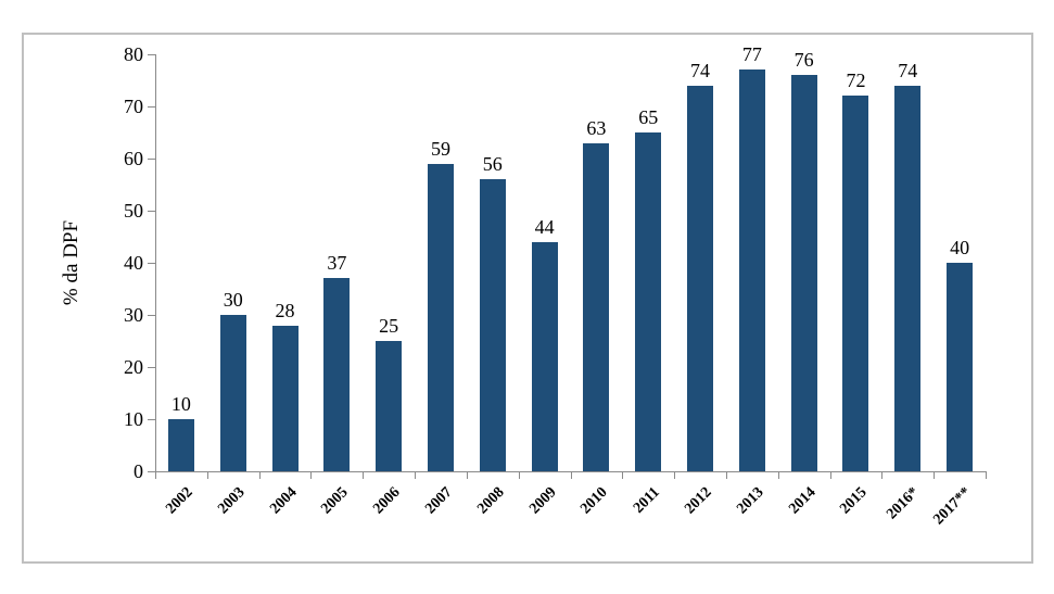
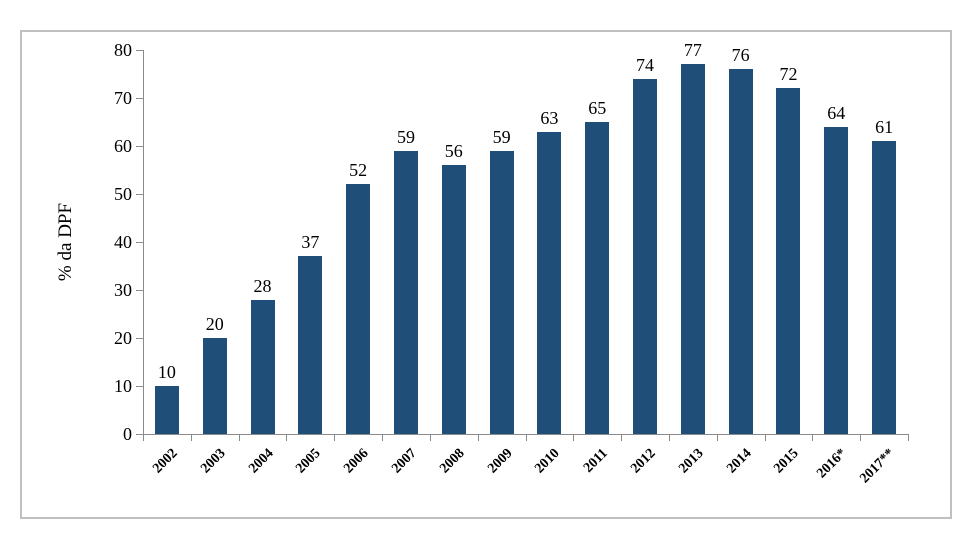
2003: 30 -> 20
2006: 25 -> 52
2009: 44 -> 59
2016*: 74 -> 64
2017**: 40 -> 61
